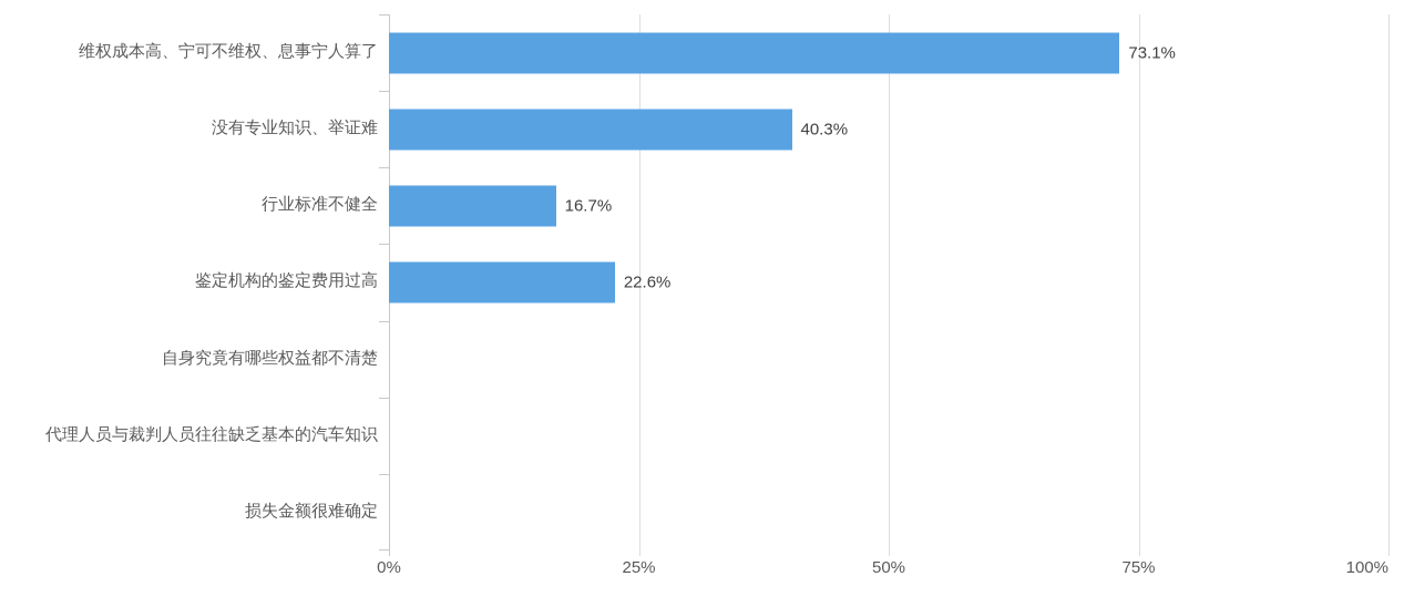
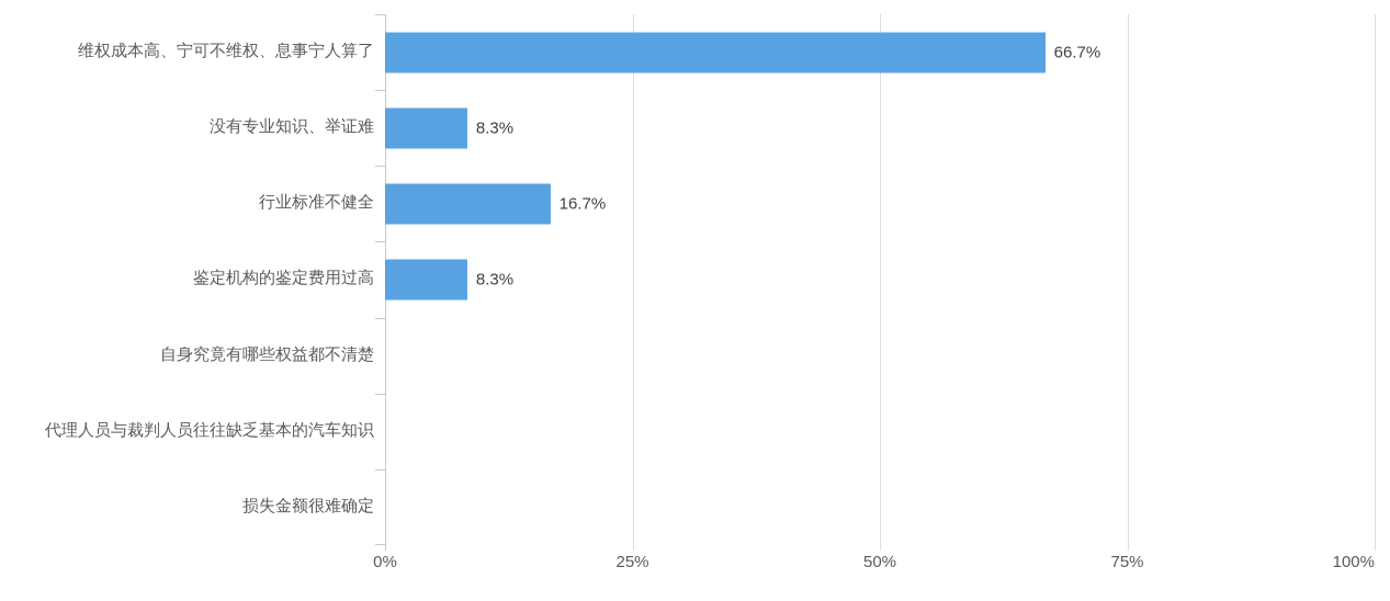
维权成本高、宁可不维权、息事宁人算了: 73.1% -> 66.7%
没有专业知识、举证难: 40.3% -> 8.3%
鉴定机构的鉴定费用过高: 22.6% -> 8.3%
